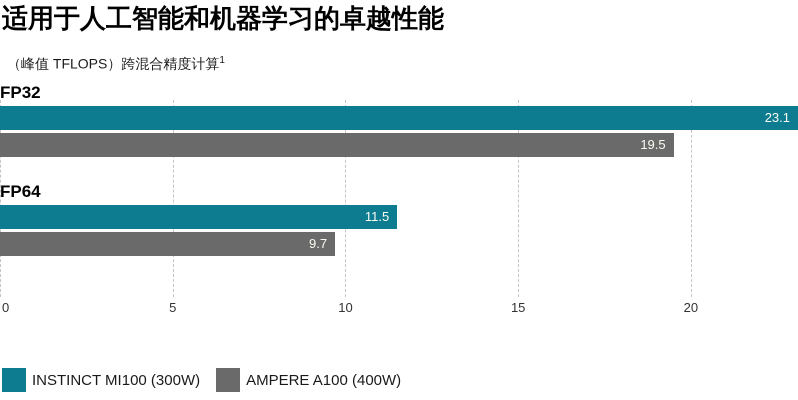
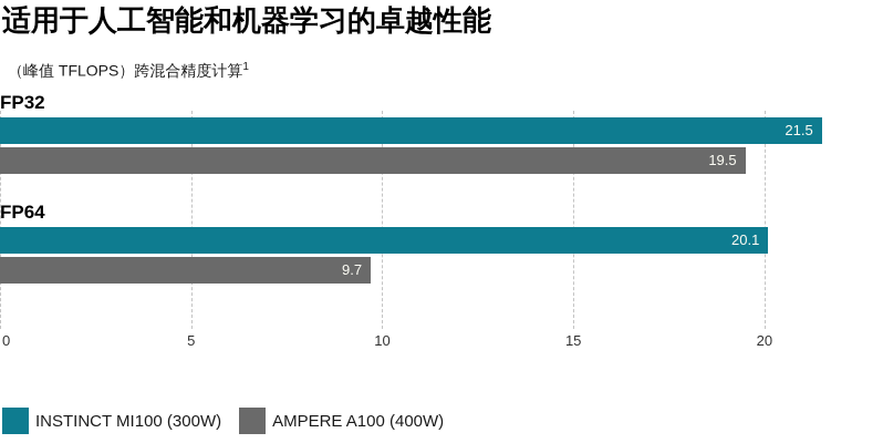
INSTINCT MI100 (300W)/FP32: 23.1 -> 21.5
INSTINCT MI100 (300W)/FP64: 11.5 -> 20.1
